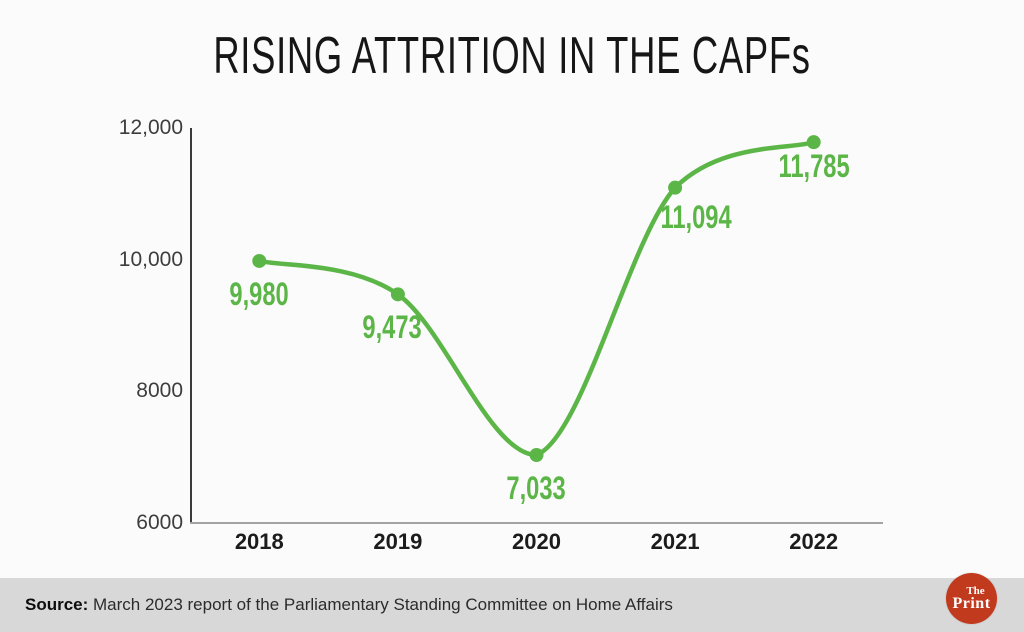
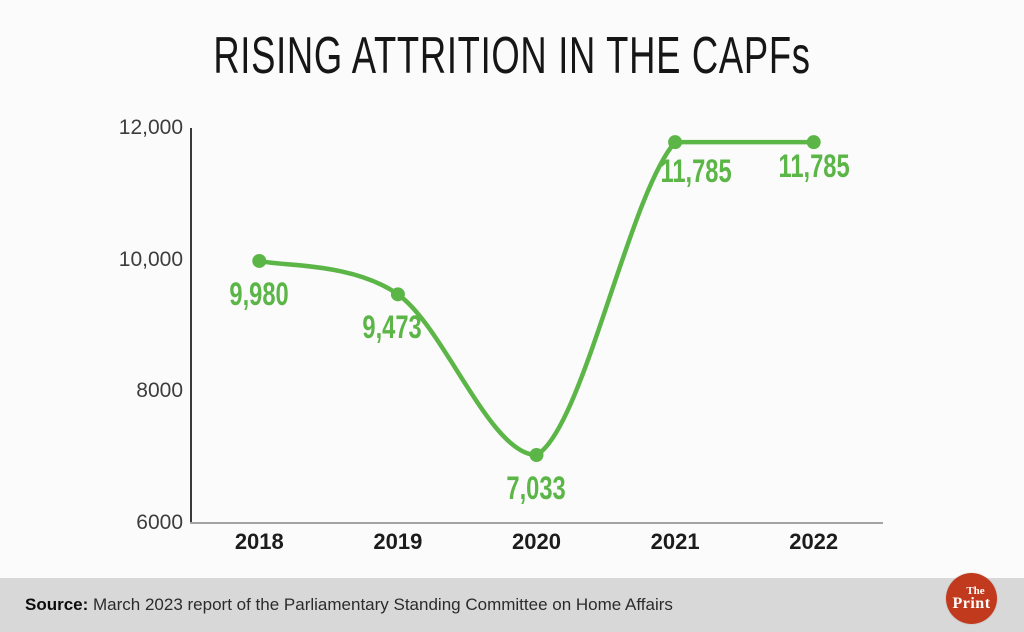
2021: 11,094 -> 11,785
